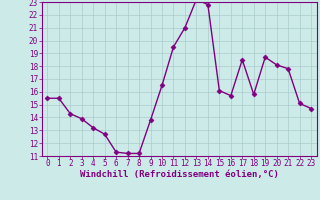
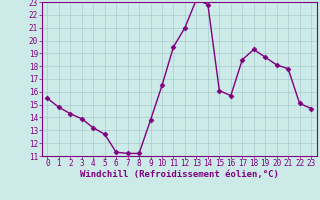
1: 15.5 -> 14.8
18: 15.8 -> 19.3
